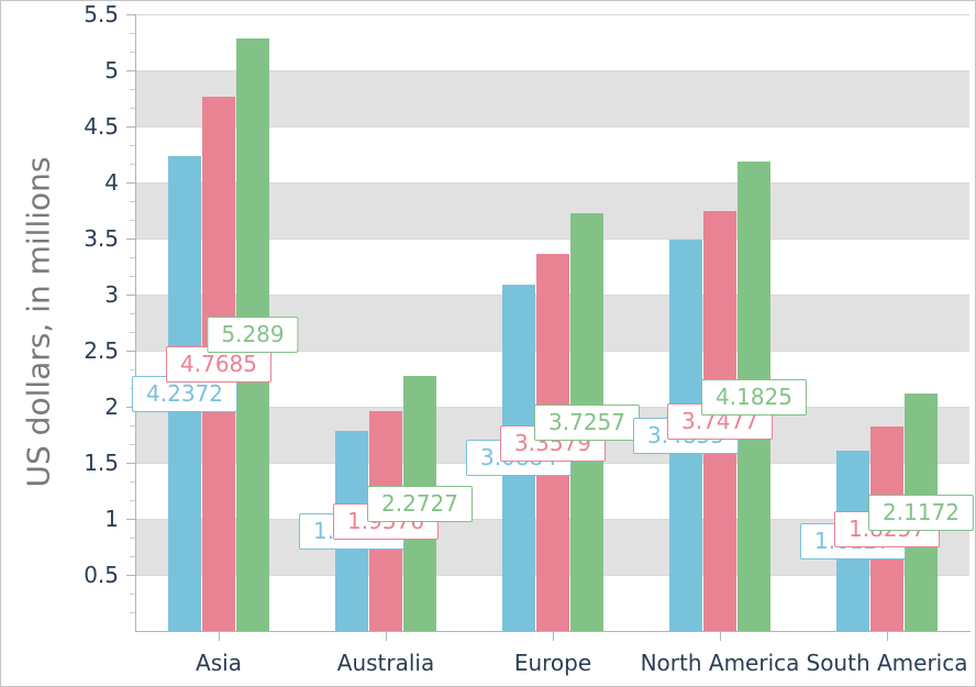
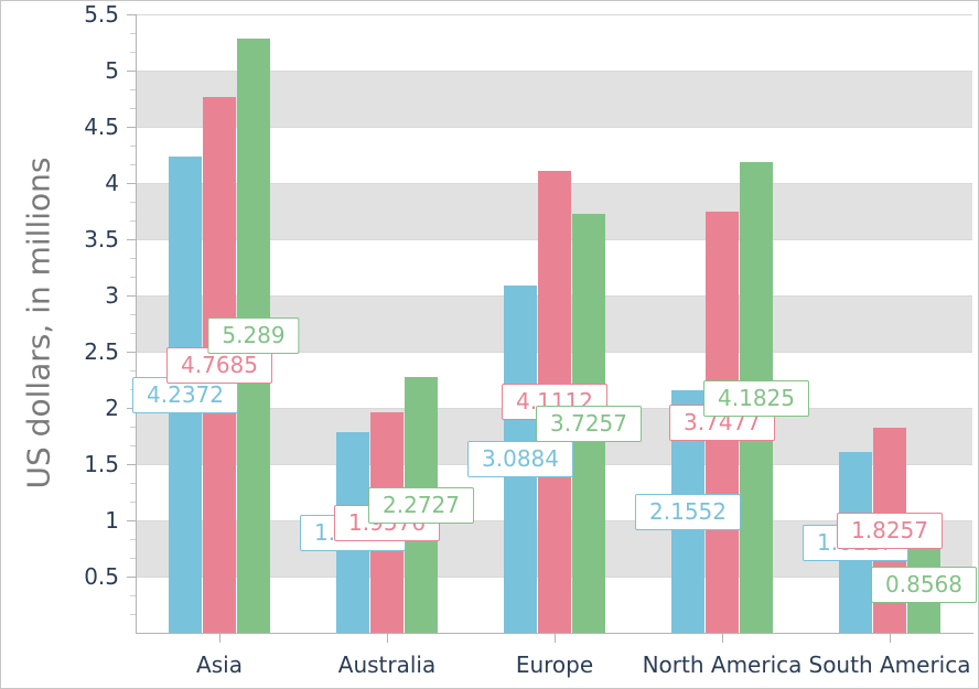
2019/Europe: 3.3579 -> 4.1112
2018/North America: 3.4855 -> 2.1552
2020/South America: 2.1172 -> 0.8568
